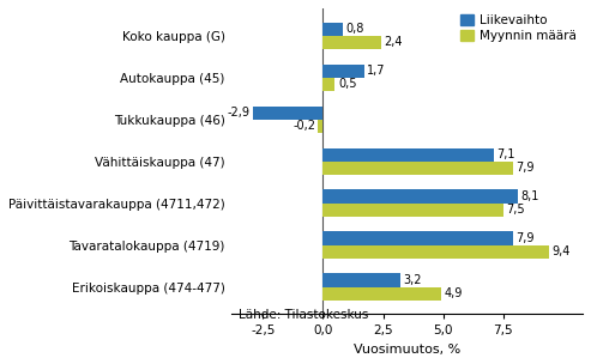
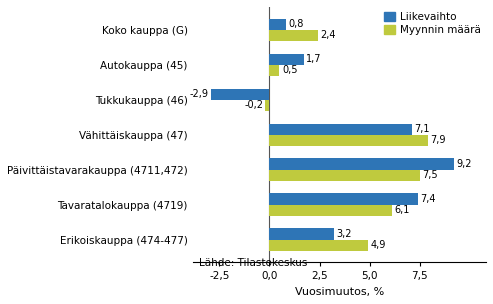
Liikevaihto/Päivittäistavarakauppa (4711,472): 8,1 -> 9,2
Liikevaihto/Tavaratalokauppa (4719): 7,9 -> 7,4
Myynnin määrä/Tavaratalokauppa (4719): 9,4 -> 6,1
